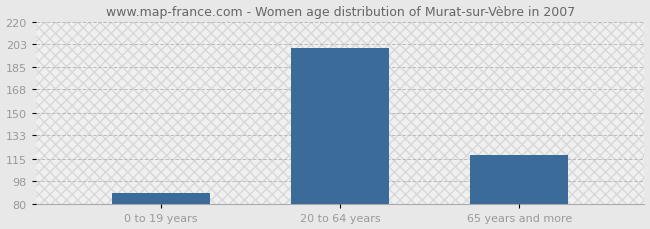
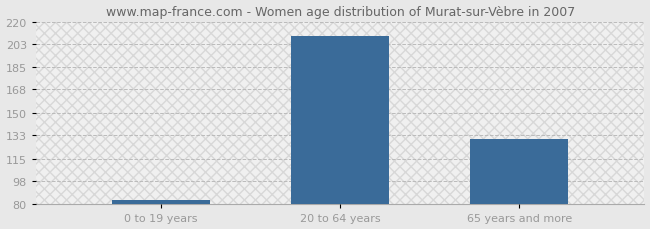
0 to 19 years: 89 -> 83
20 to 64 years: 200 -> 209
65 years and more: 118 -> 130
